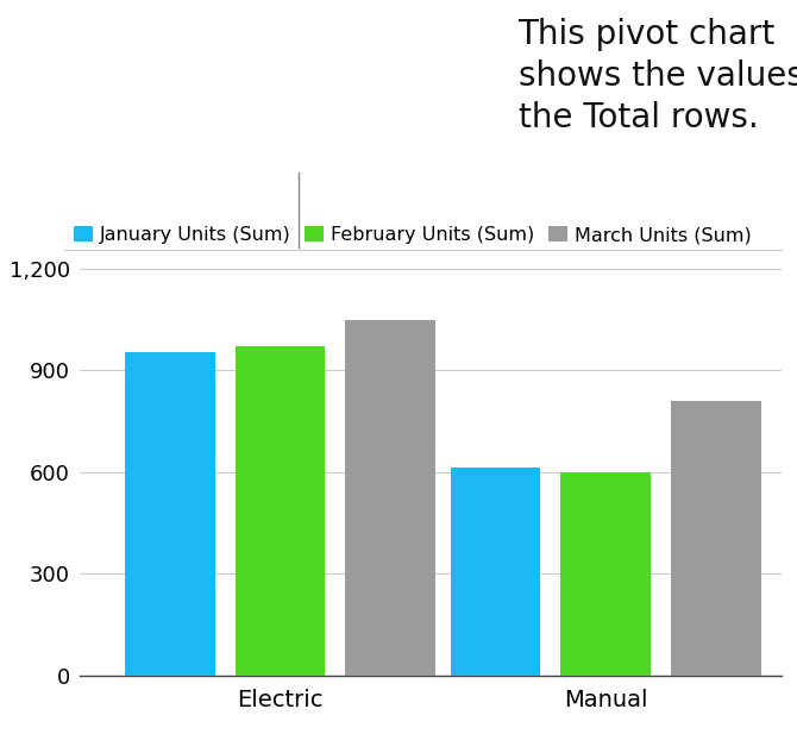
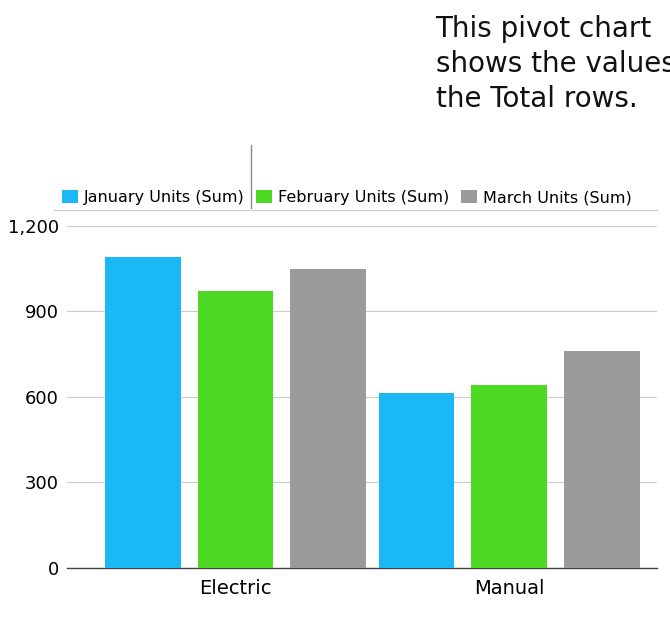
January Units (Sum)/Electric: 955 -> 1,090
February Units (Sum)/Manual: 600 -> 640
March Units (Sum)/Manual: 810 -> 760
